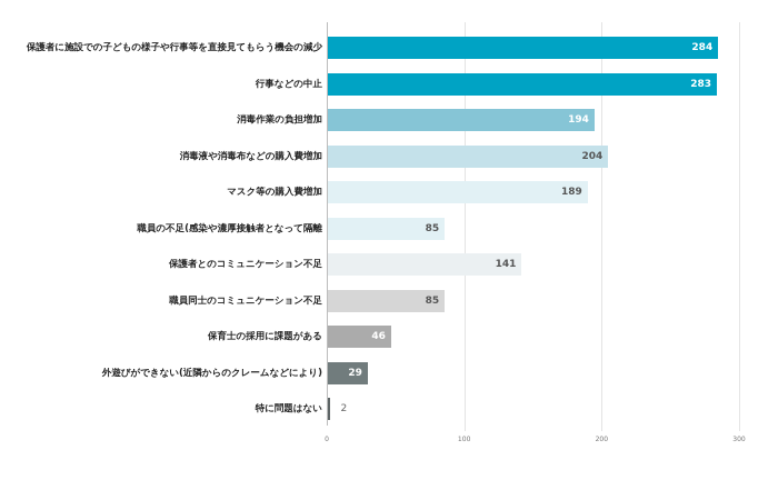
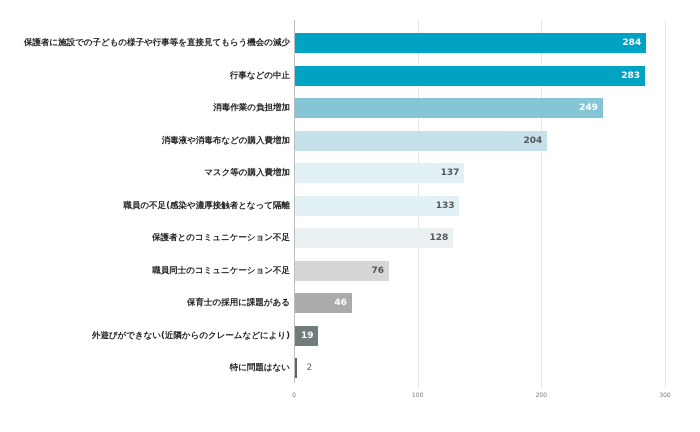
消毒作業の負担増加: 194 -> 249
マスク等の購入費増加: 189 -> 137
職員の不足(感染や濃厚接触者となって隔離: 85 -> 133
保護者とのコミュニケーション不足: 141 -> 128
職員同士のコミュニケーション不足: 85 -> 76
外遊びができない(近隣からのクレームなどにより): 29 -> 19
